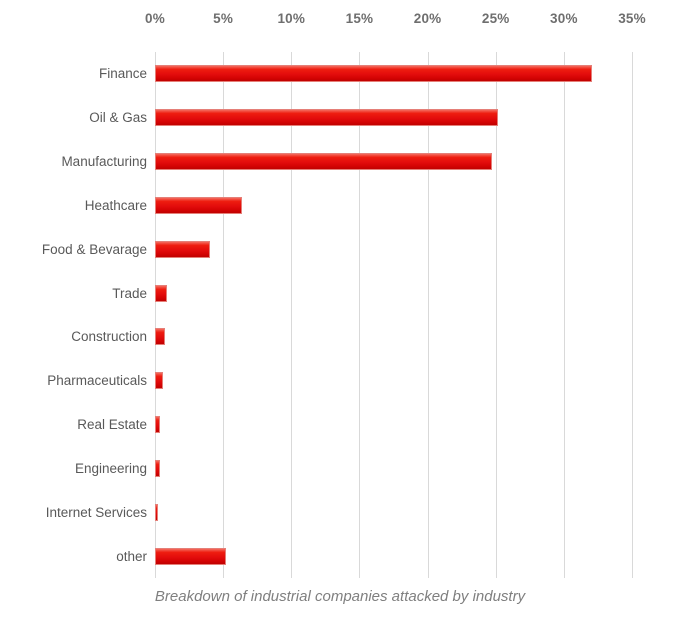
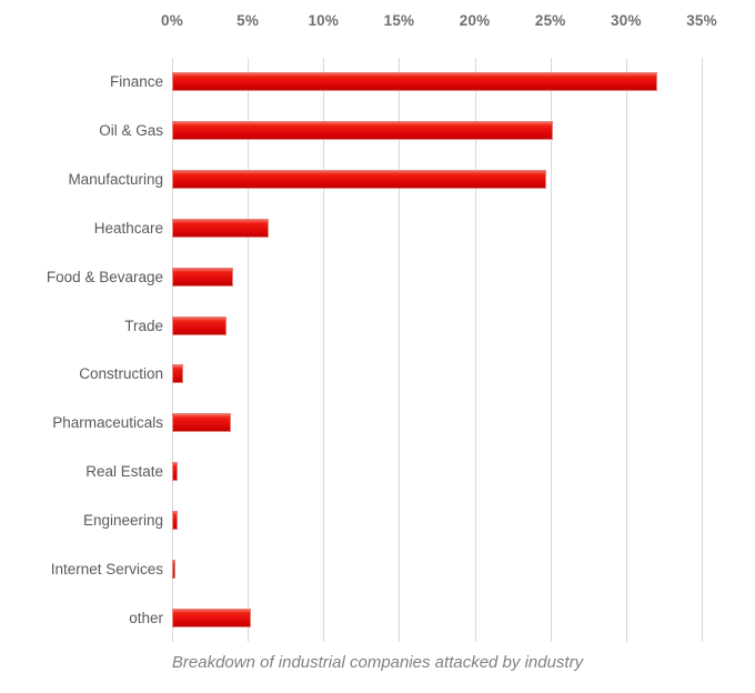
Trade: 0.9% -> 3.6%
Pharmaceuticals: 0.6% -> 3.9%
